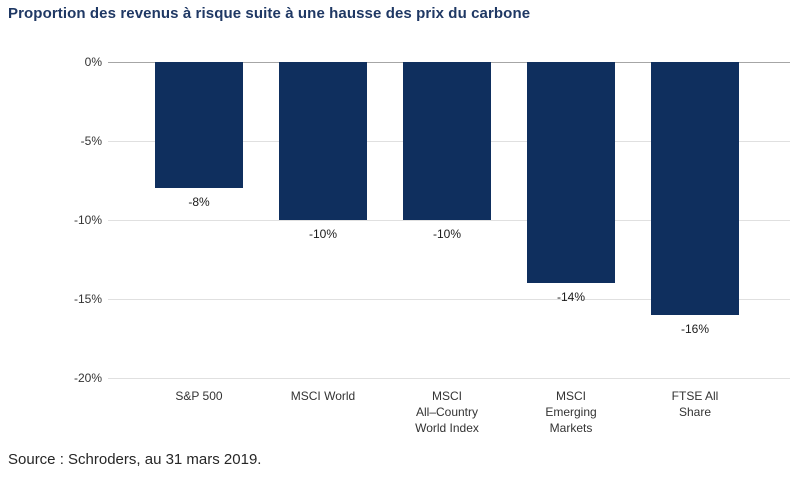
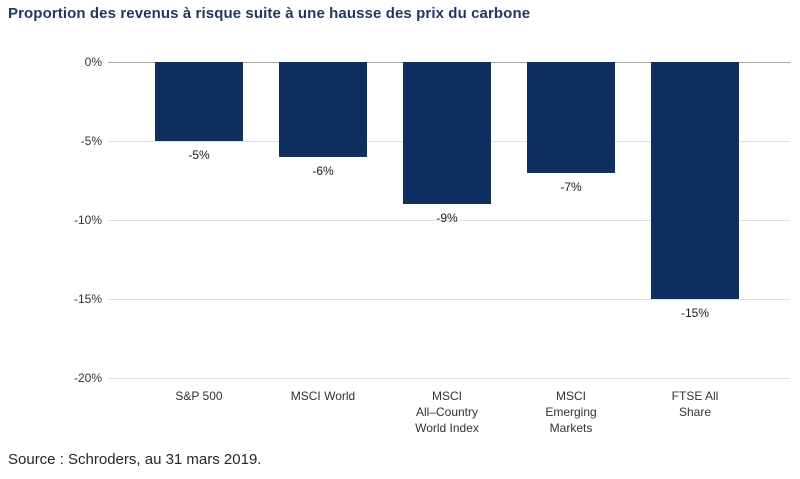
S&P 500: -8% -> -5%
MSCI World: -10% -> -6%
MSCI All–Country World Index: -10% -> -9%
MSCI Emerging Markets: -14% -> -7%
FTSE All Share: -16% -> -15%
